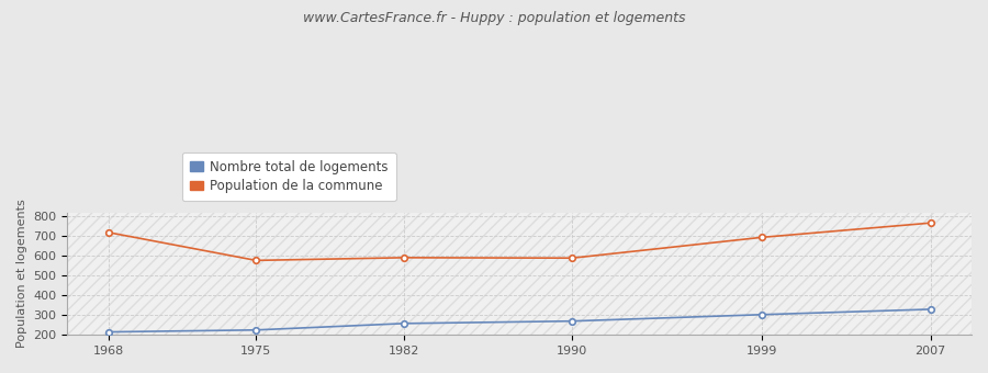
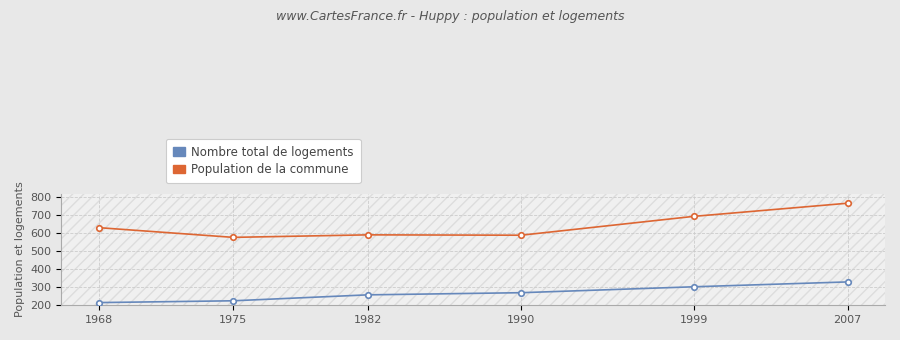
Population de la commune/1968: 720 -> 630
